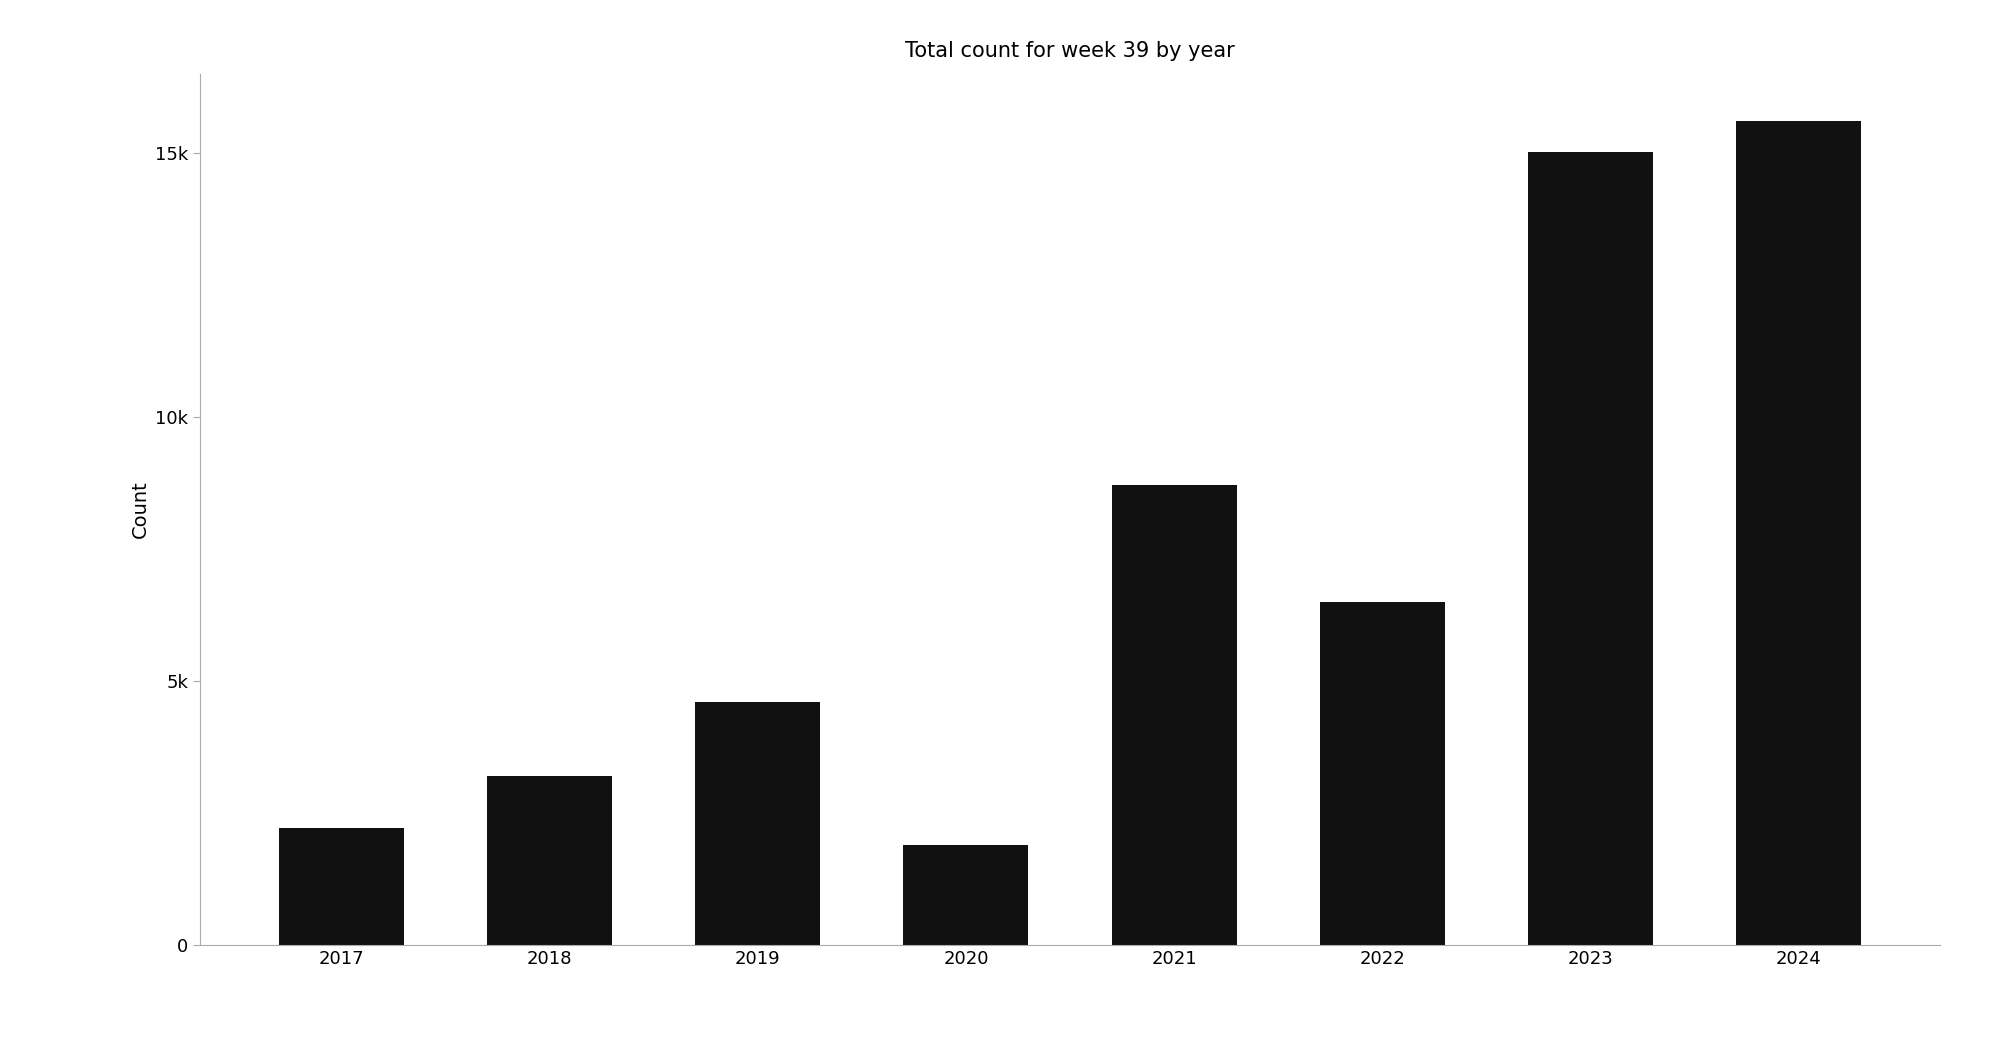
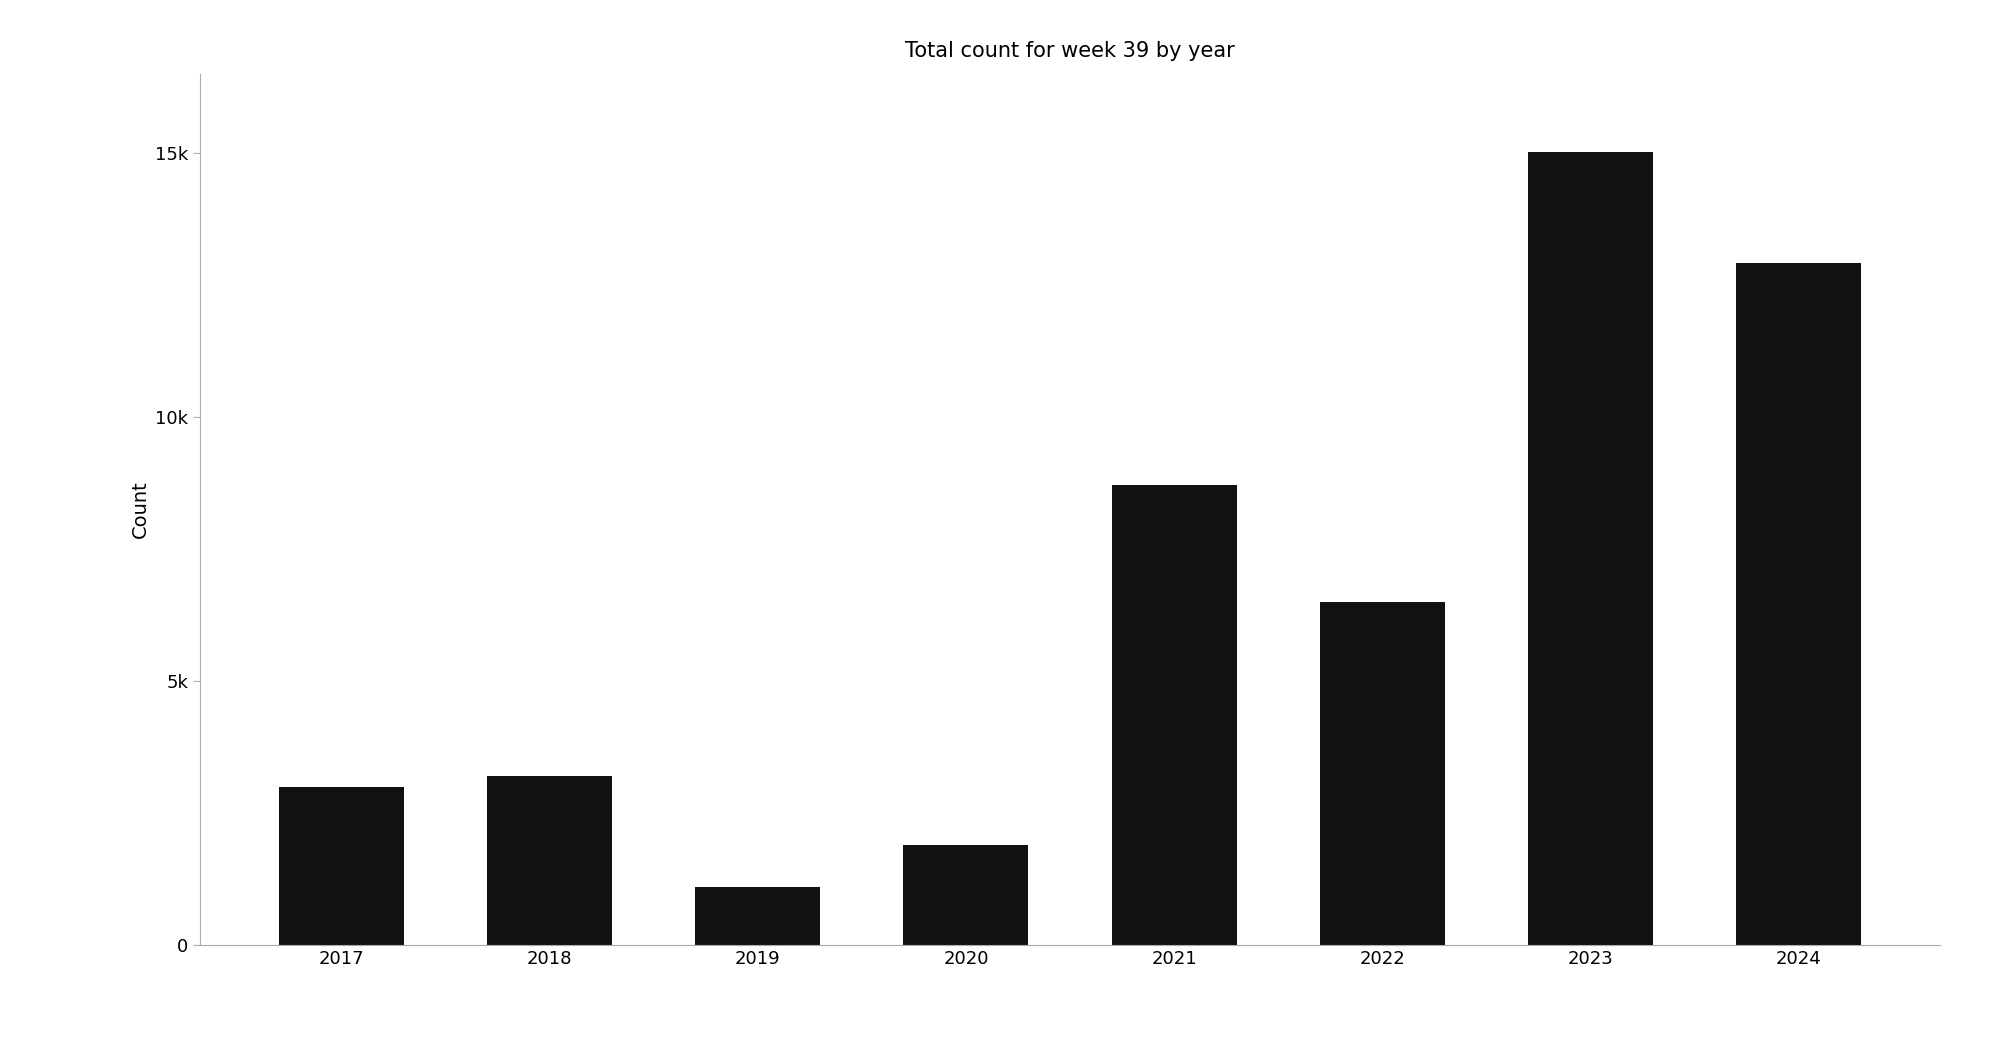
2017: 2.22k -> 3.00k
2019: 4.60k -> 1.10k
2024: 15.60k -> 12.92k
